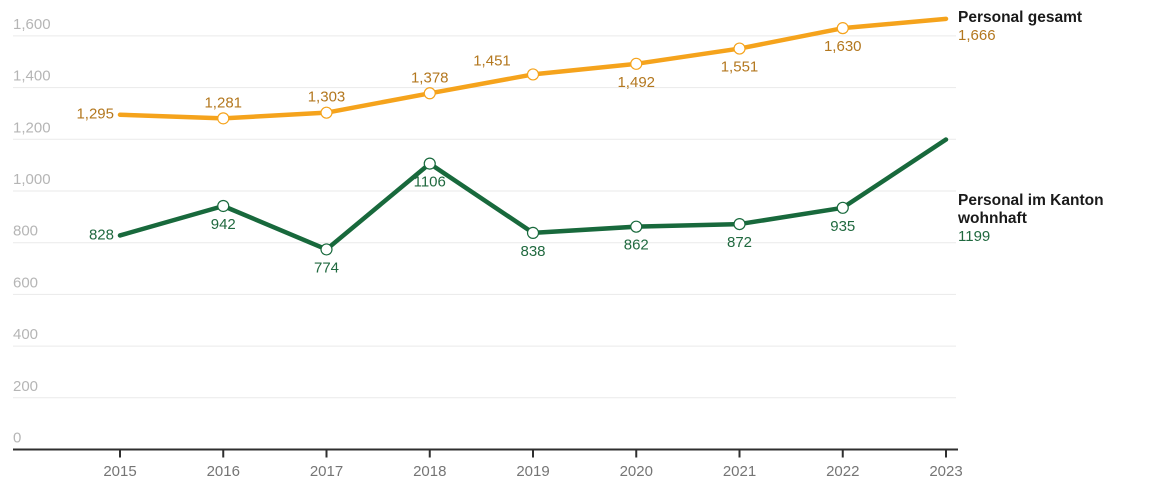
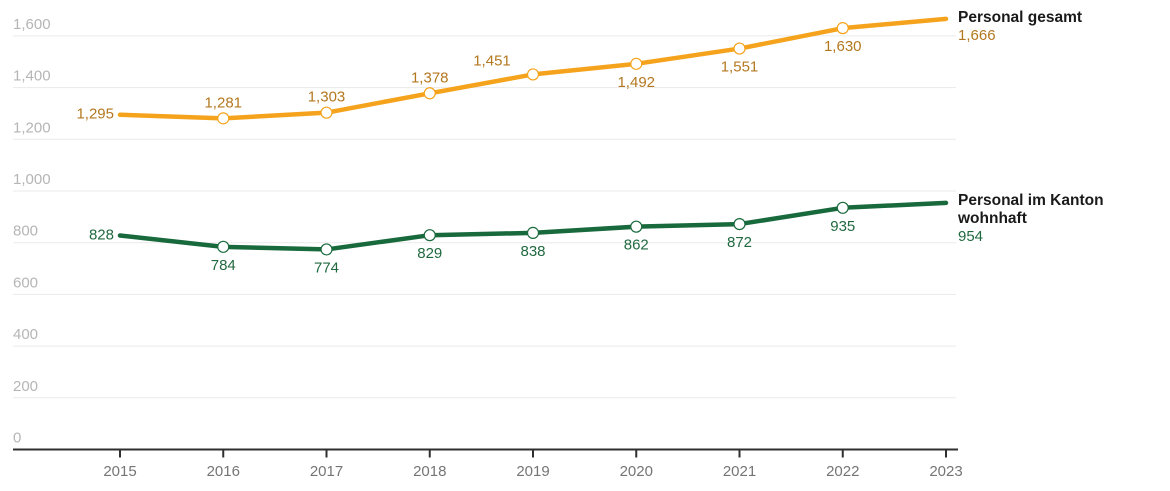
Personal im Kanton wohnhaft/2016: 942 -> 784
Personal im Kanton wohnhaft/2018: 1106 -> 829
Personal im Kanton wohnhaft/2023: 1199 -> 954
